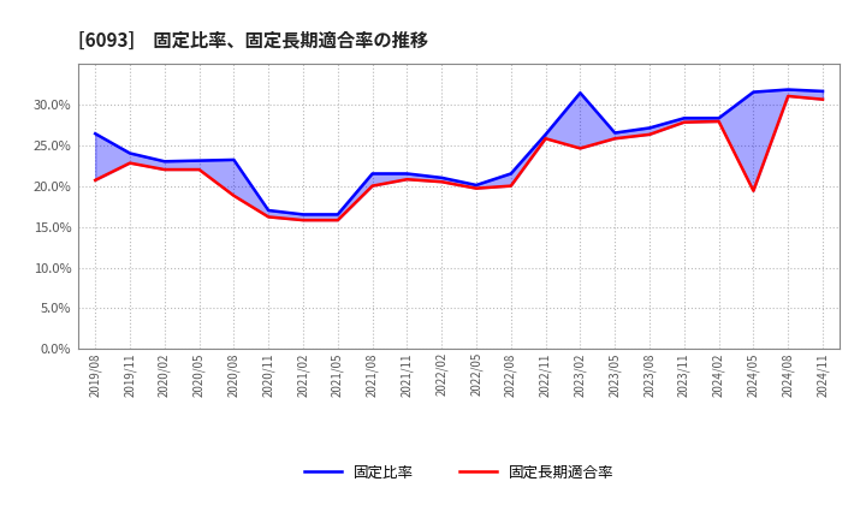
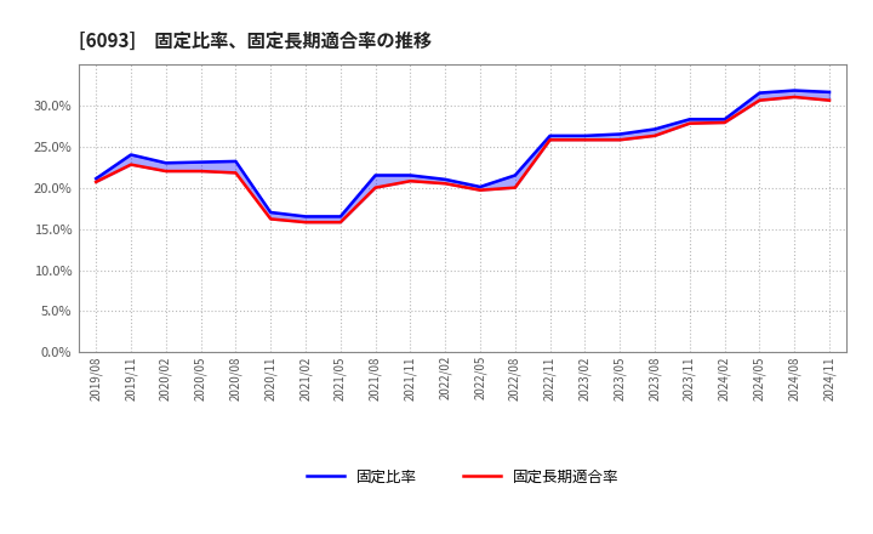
固定比率/2019/08: 26.4% -> 21.1%
固定長期適合率/2020/08: 18.8% -> 21.8%
固定比率/2023/02: 31.4% -> 26.3%
固定長期適合率/2023/02: 24.6% -> 25.8%
固定長期適合率/2024/05: 19.4% -> 30.6%
